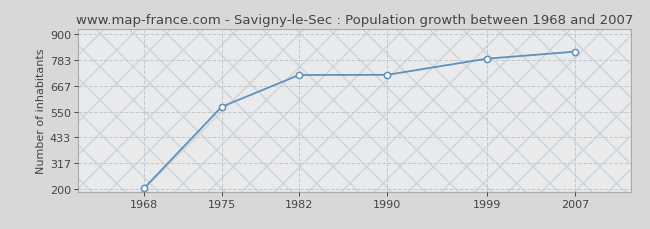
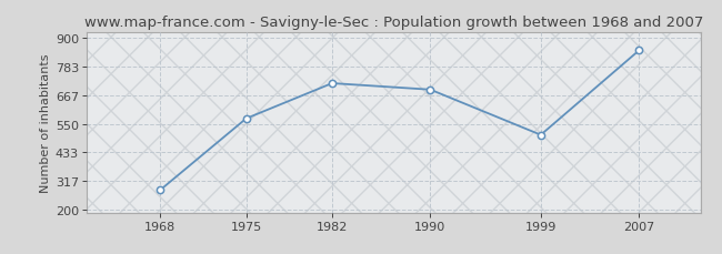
1968: 204 -> 280
1990: 717 -> 690
1999: 790 -> 505
2007: 822 -> 850
